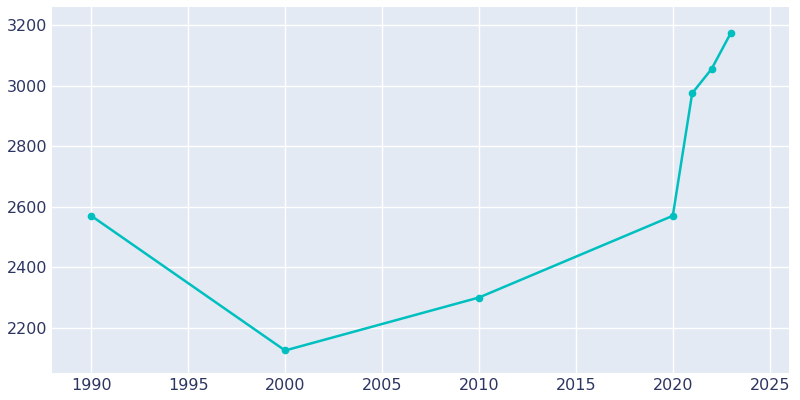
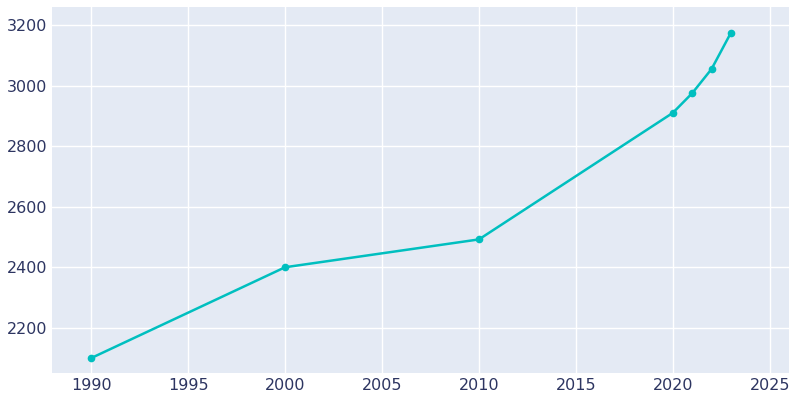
1990: 2570 -> 2100
2000: 2125 -> 2400
2010: 2300 -> 2492
2020: 2570 -> 2910
